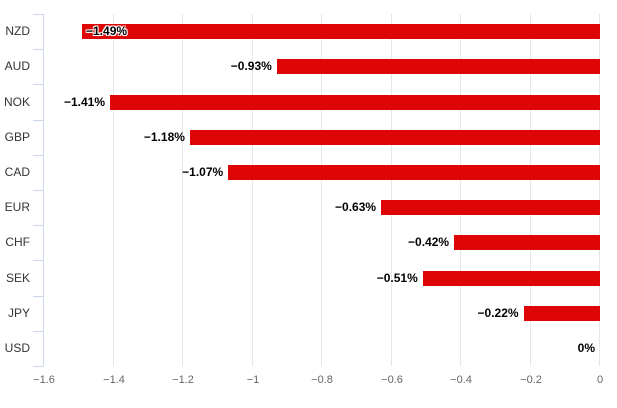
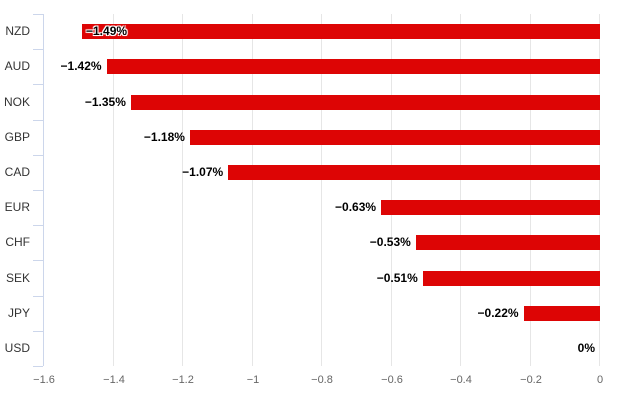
AUD: −0.93% -> −1.42%
NOK: −1.41% -> −1.35%
CHF: −0.42% -> −0.53%
